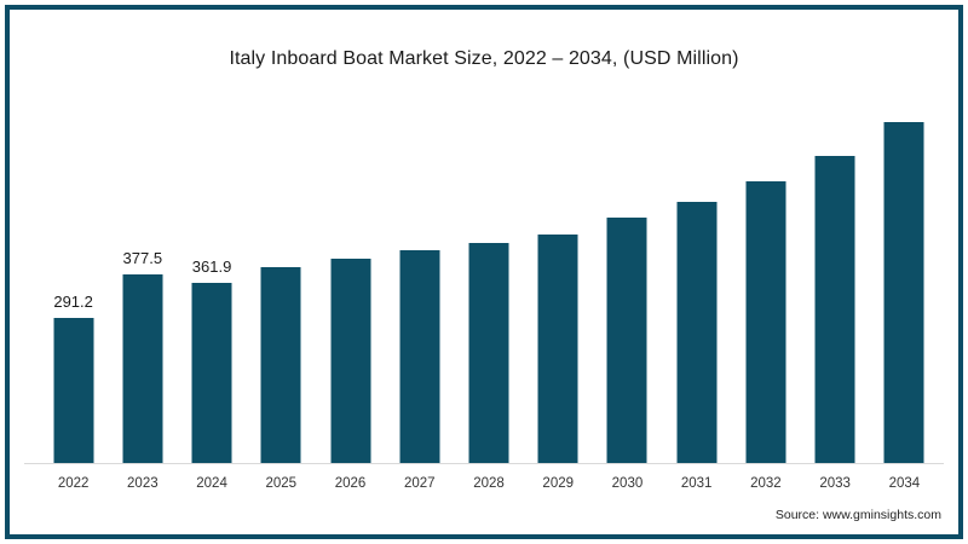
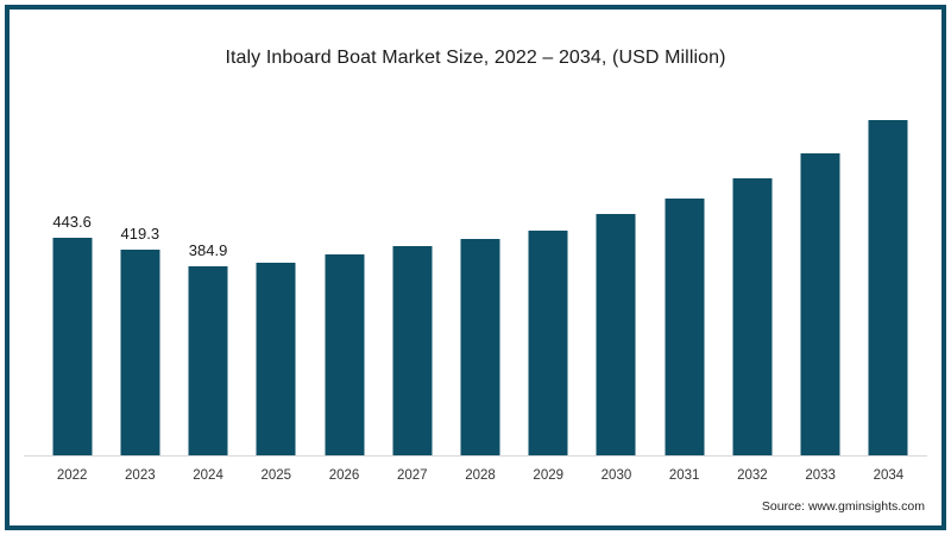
2022: 291.2 -> 443.6
2023: 377.5 -> 419.3
2024: 361.9 -> 384.9
